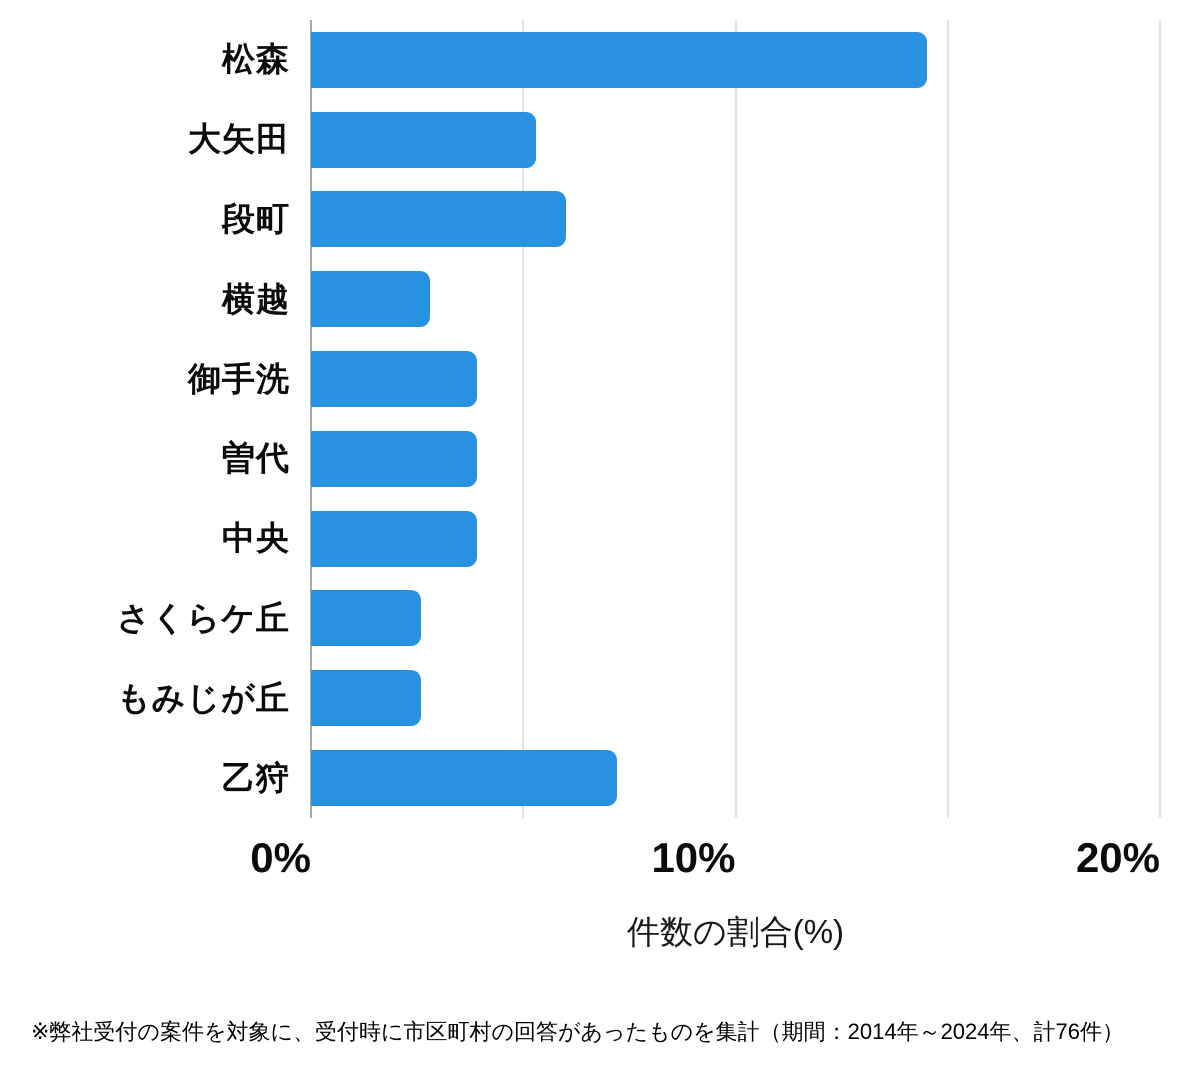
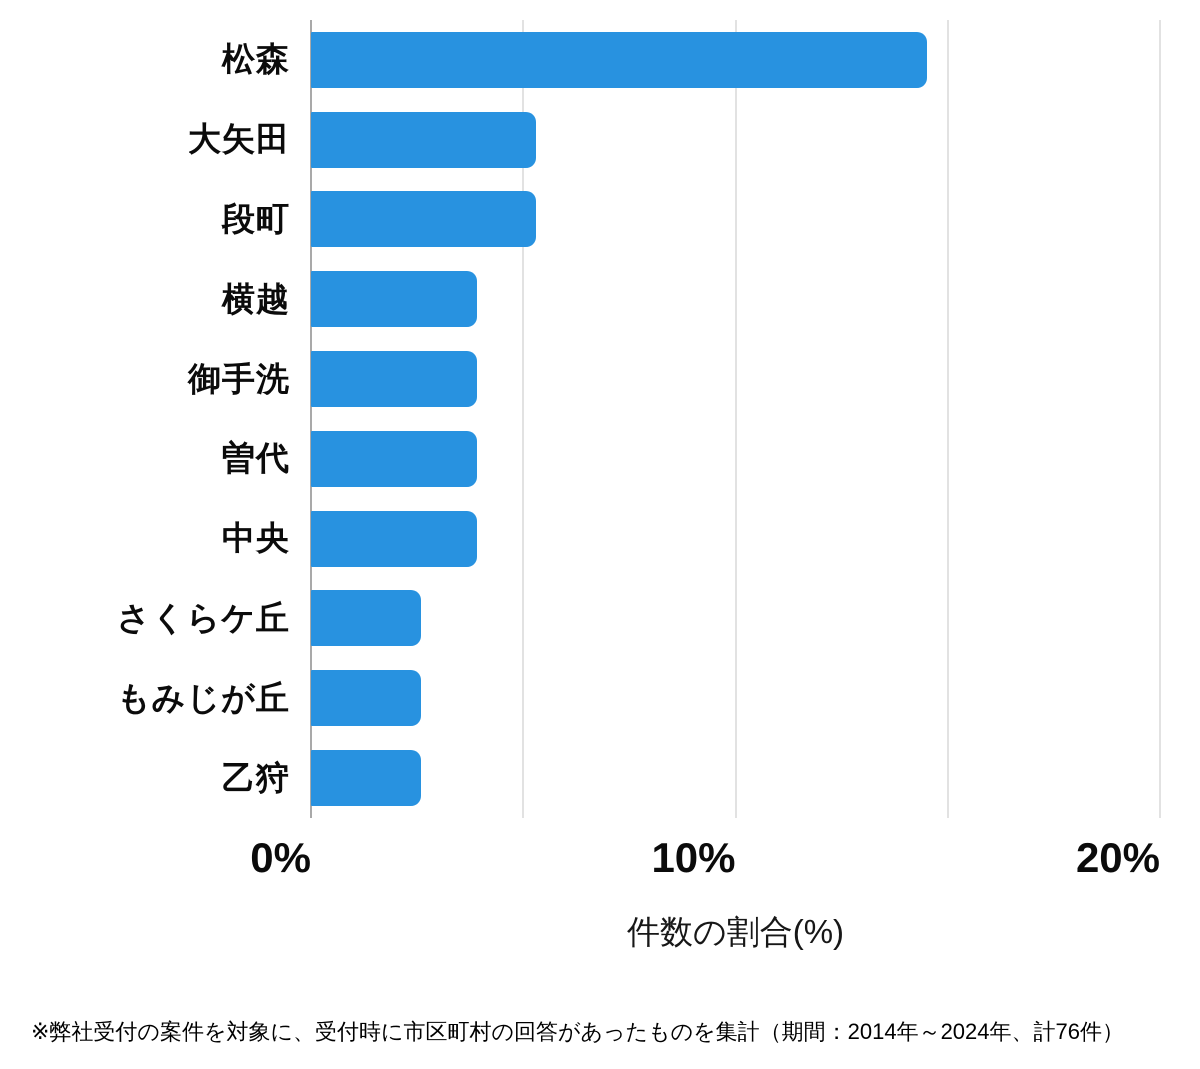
段町: 6.0% -> 5.3%
横越: 2.8% -> 3.9%
乙狩: 7.2% -> 2.6%
